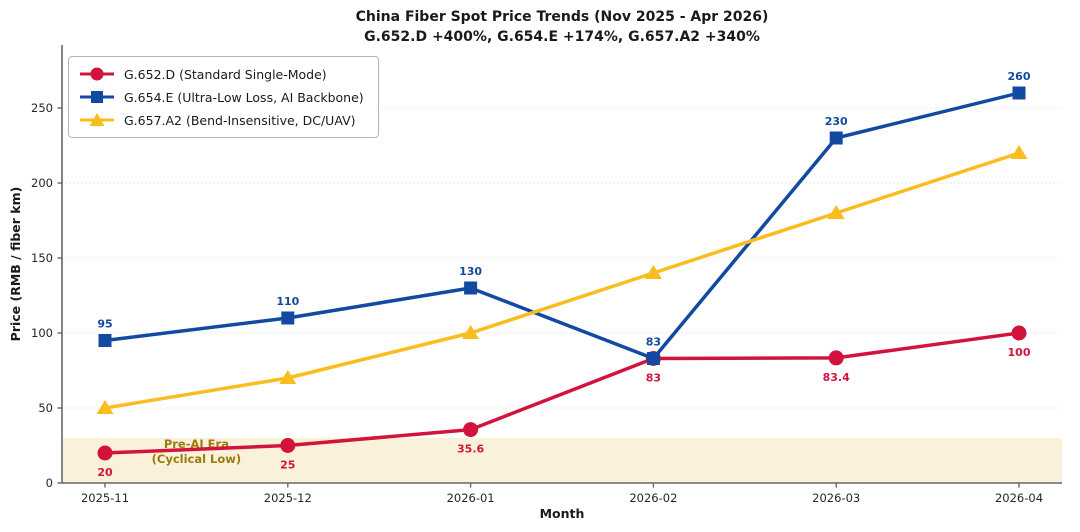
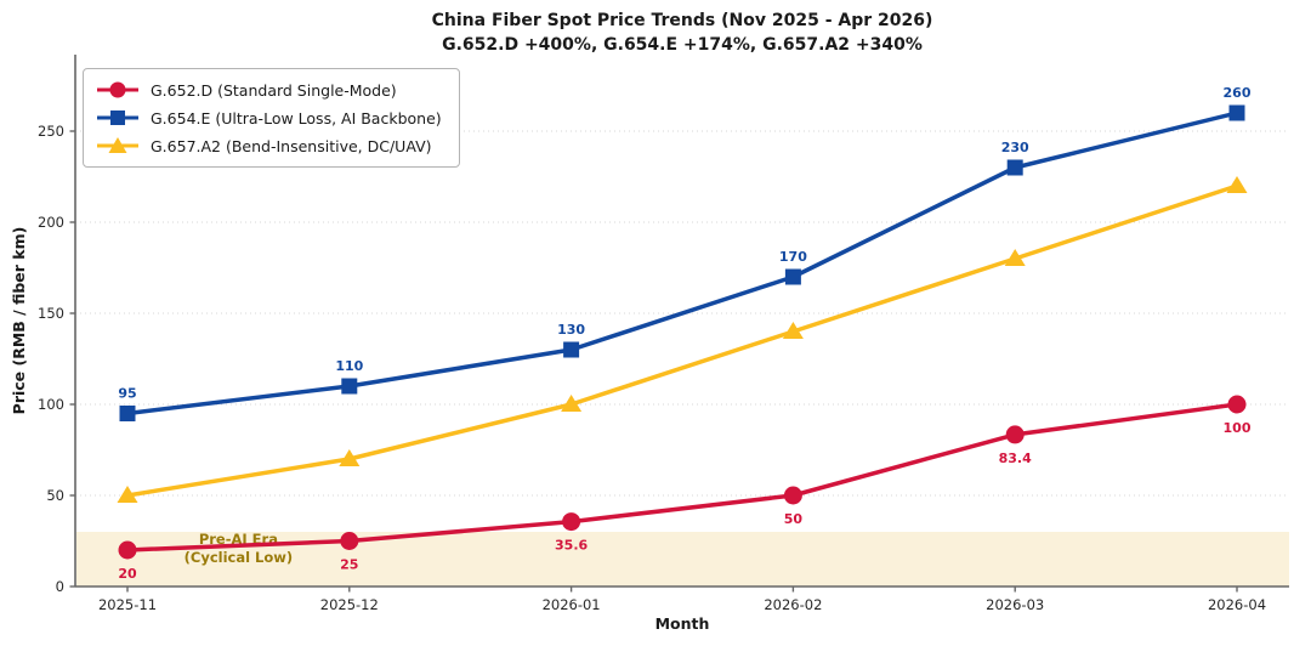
G.652.D (Standard Single-Mode)/2026-02: 83 -> 50
G.654.E (Ultra-Low Loss, AI Backbone)/2026-02: 83 -> 170
